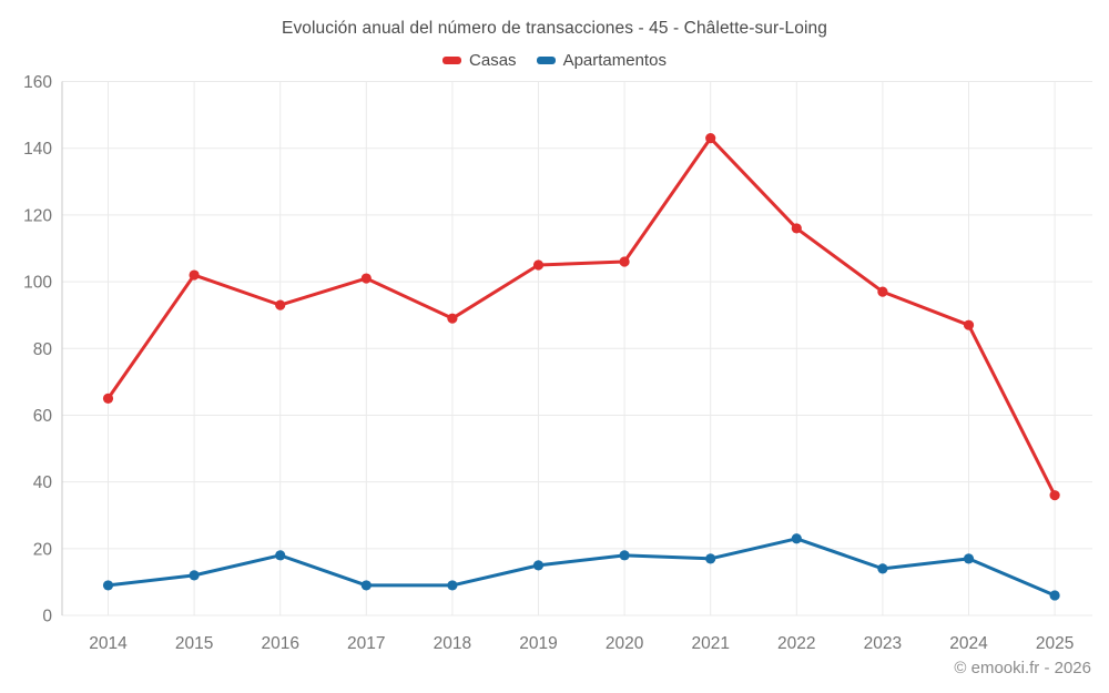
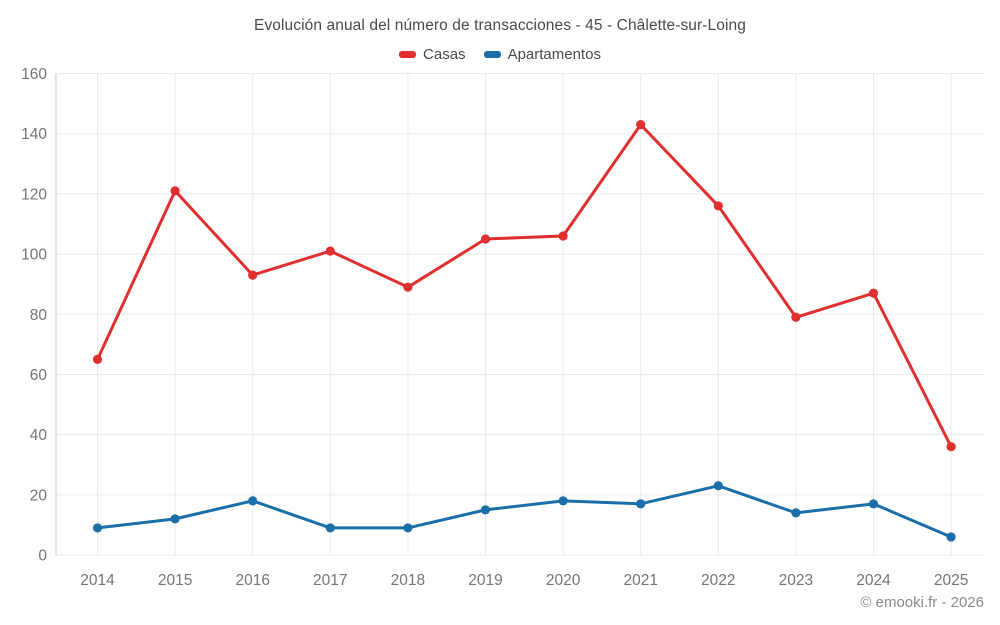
Casas/2015: 102 -> 121
Casas/2023: 97 -> 79
